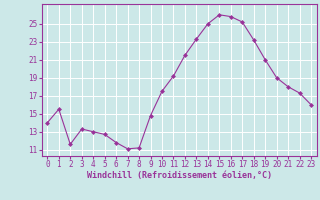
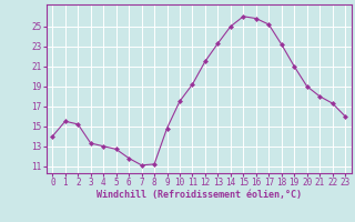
2: 11.6 -> 15.2
